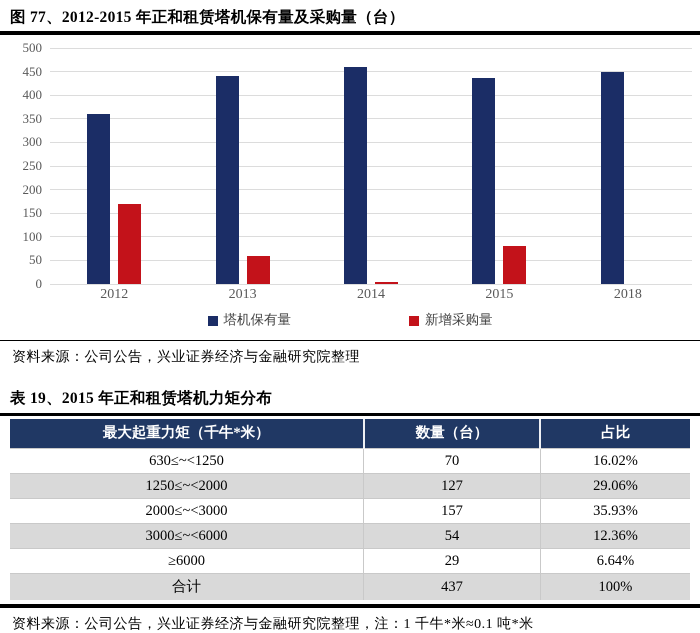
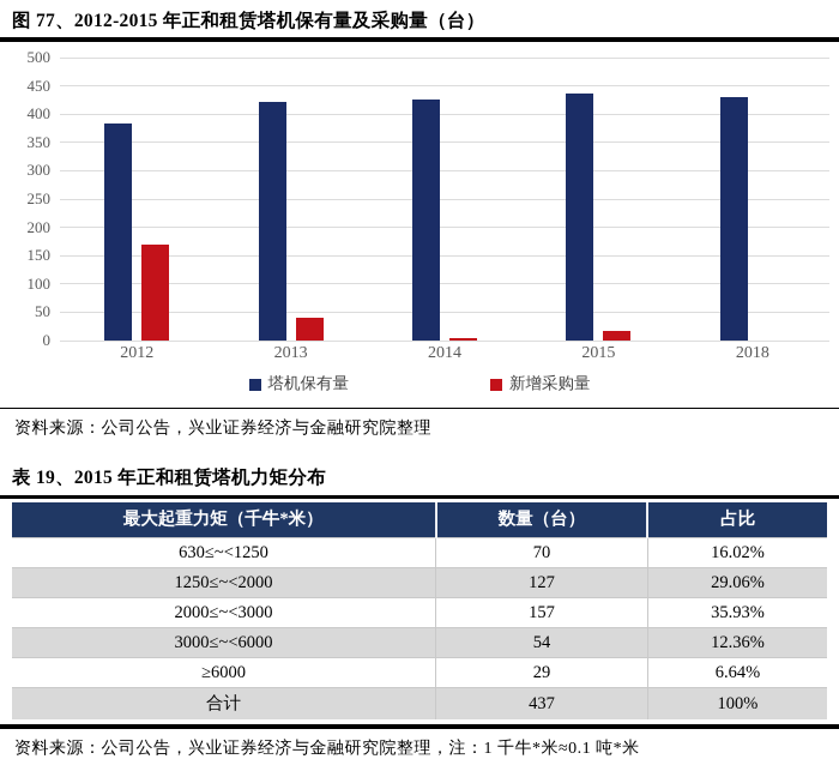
塔机保有量/2012: 360 -> 380
塔机保有量/2013: 440 -> 420
新增采购量/2013: 60 -> 40
塔机保有量/2014: 460 -> 420
新增采购量/2015: 80 -> 20
塔机保有量/2018: 450 -> 430
